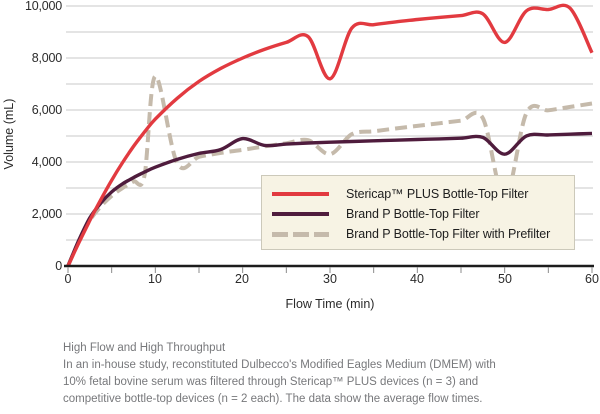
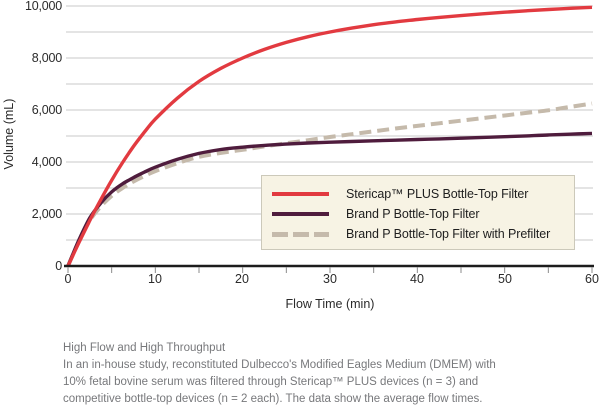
Brand P Bottle-Top Filter with Prefilter/10: 7300 -> 3600
Brand P Bottle-Top Filter/20: 4900 -> 4600
Stericap™ PLUS Bottle-Top Filter/30: 7200 -> 9000
Brand P Bottle-Top Filter with Prefilter/30: 4300 -> 5000
Stericap™ PLUS Bottle-Top Filter/50: 8600 -> 9800
Brand P Bottle-Top Filter/50: 4300 -> 5000
Brand P Bottle-Top Filter with Prefilter/50: 2600 -> 5800
Stericap™ PLUS Bottle-Top Filter/60: 8200 -> 10000
